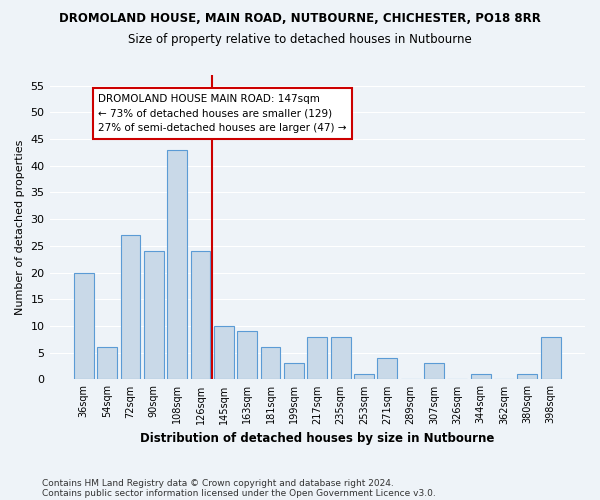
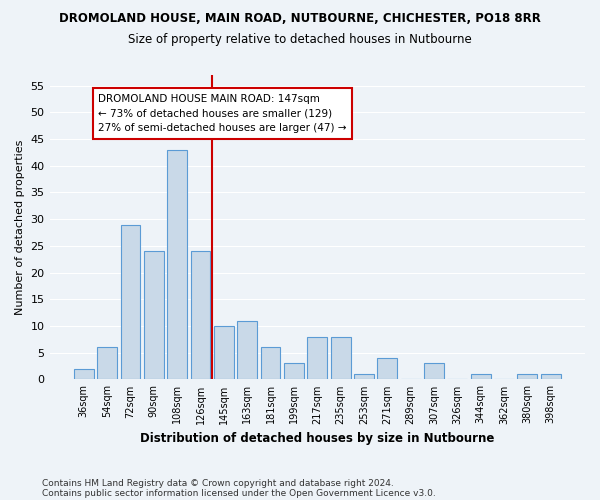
36sqm: 20 -> 2
72sqm: 27 -> 29
163sqm: 9 -> 11
398sqm: 8 -> 1
